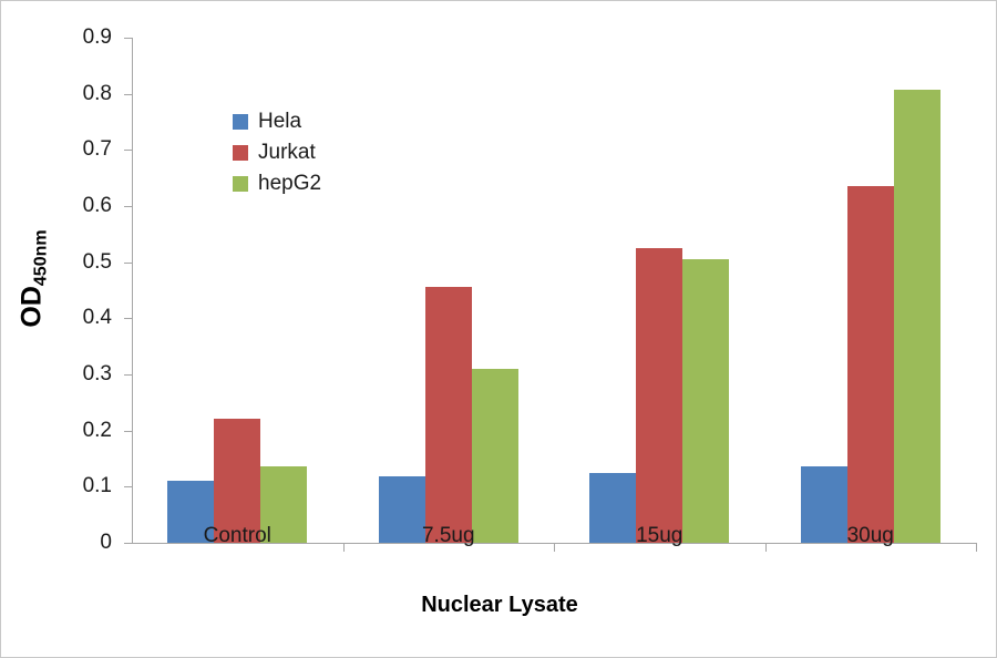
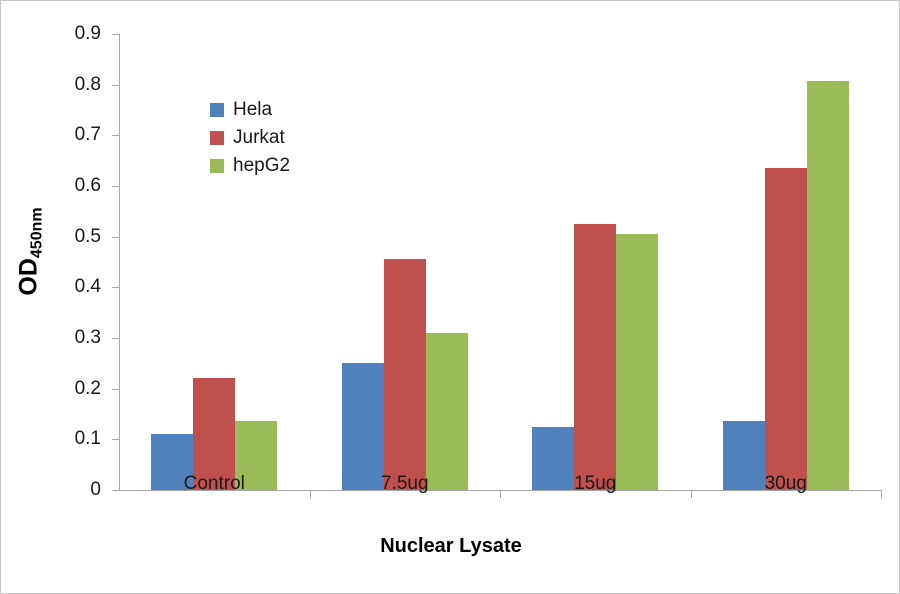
Hela/7.5ug: 0.12 -> 0.25
